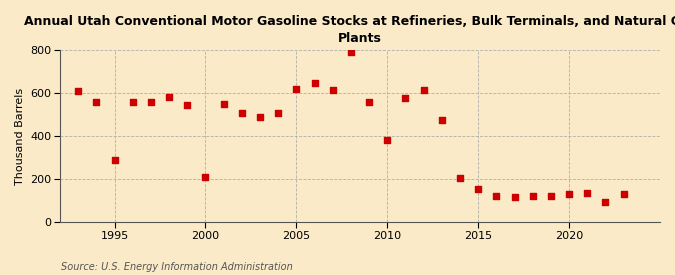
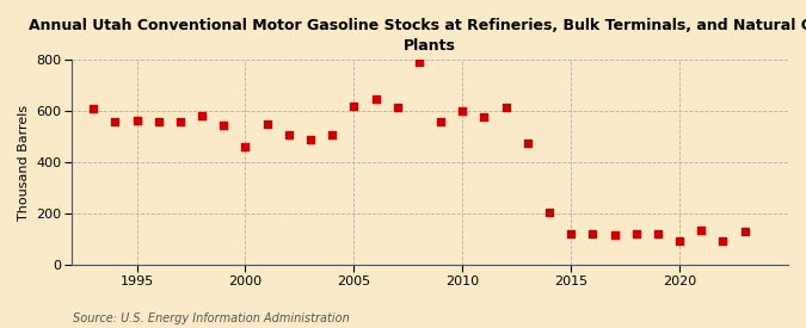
1995: 290 -> 565
2000: 210 -> 462
2010: 385 -> 600
2015: 155 -> 125
2020: 130 -> 95
